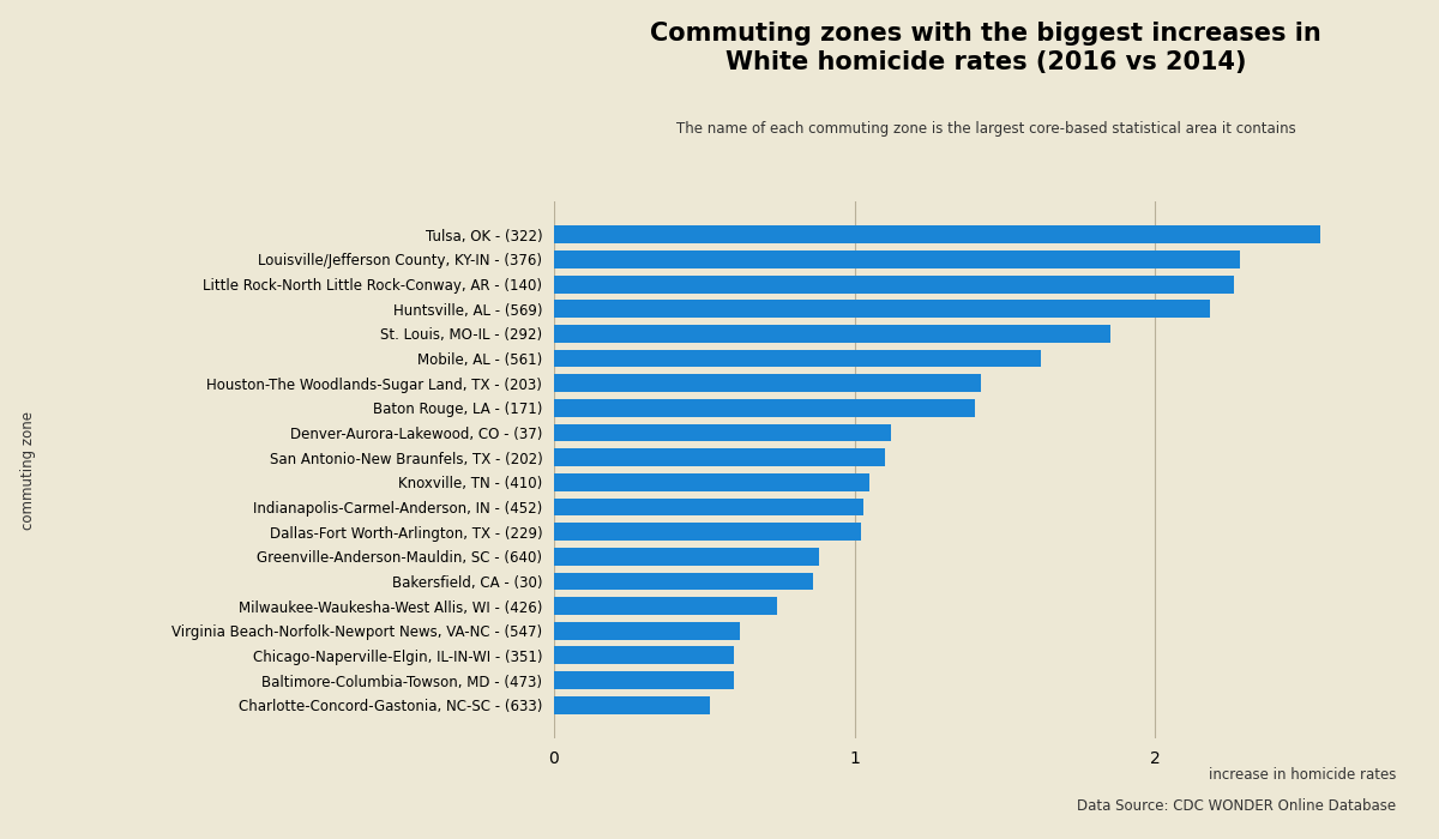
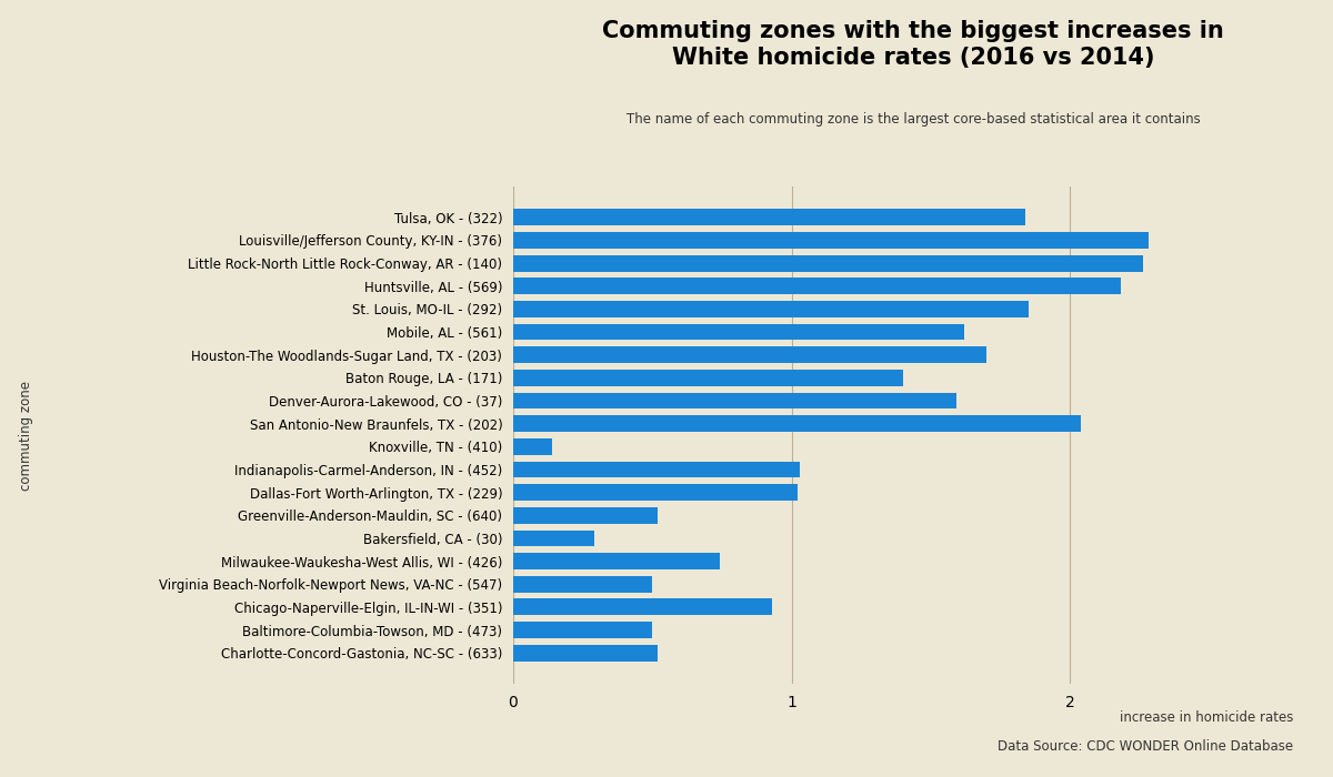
Tulsa, OK - (322): 2.55 -> 1.84
Houston-The Woodlands-Sugar Land, TX - (203): 1.42 -> 1.70
Denver-Aurora-Lakewood, CO - (37): 1.12 -> 1.59
San Antonio-New Braunfels, TX - (202): 1.10 -> 2.04
Knoxville, TN - (410): 1.05 -> 0.14
Greenville-Anderson-Mauldin, SC - (640): 0.88 -> 0.52
Bakersfield, CA - (30): 0.86 -> 0.29
Virginia Beach-Norfolk-Newport News, VA-NC - (547): 0.62 -> 0.50
Chicago-Naperville-Elgin, IL-IN-WI - (351): 0.60 -> 0.93
Baltimore-Columbia-Towson, MD - (473): 0.60 -> 0.50
